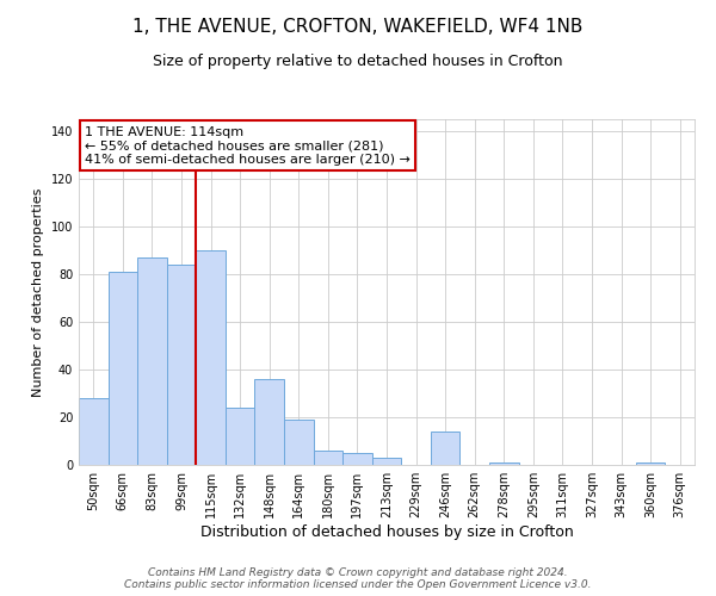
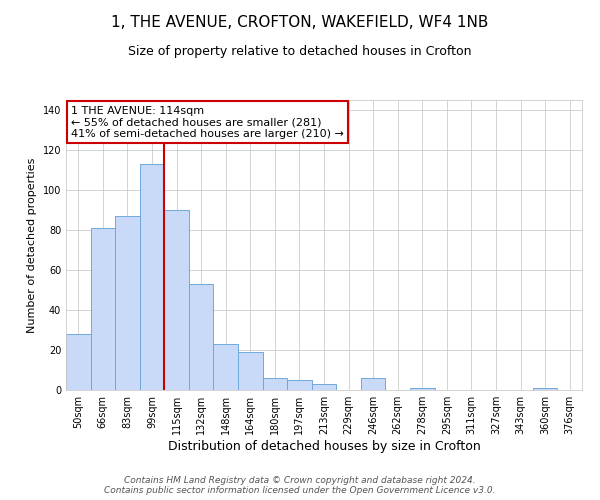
99sqm: 84 -> 113
132sqm: 24 -> 53
148sqm: 36 -> 23
246sqm: 14 -> 6
